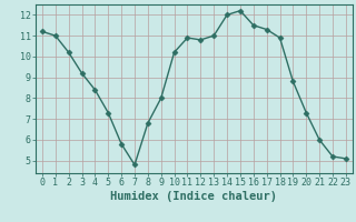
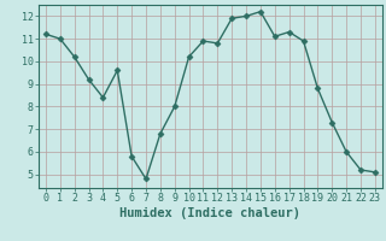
5: 7.3 -> 9.6
13: 11.0 -> 11.9
16: 11.5 -> 11.1
